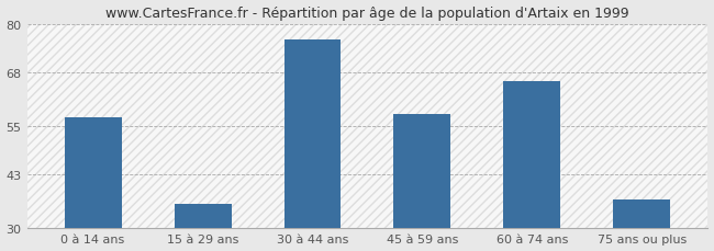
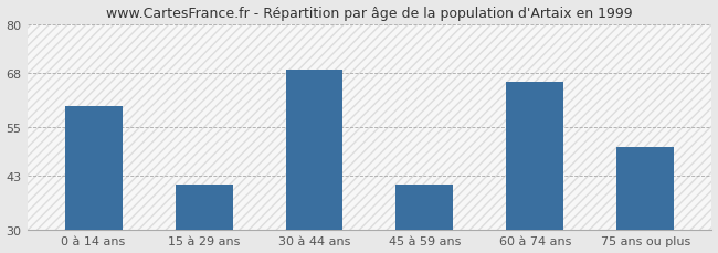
0 à 14 ans: 57 -> 60
15 à 29 ans: 36 -> 41
30 à 44 ans: 76 -> 69
45 à 59 ans: 58 -> 41
75 ans ou plus: 37 -> 50
